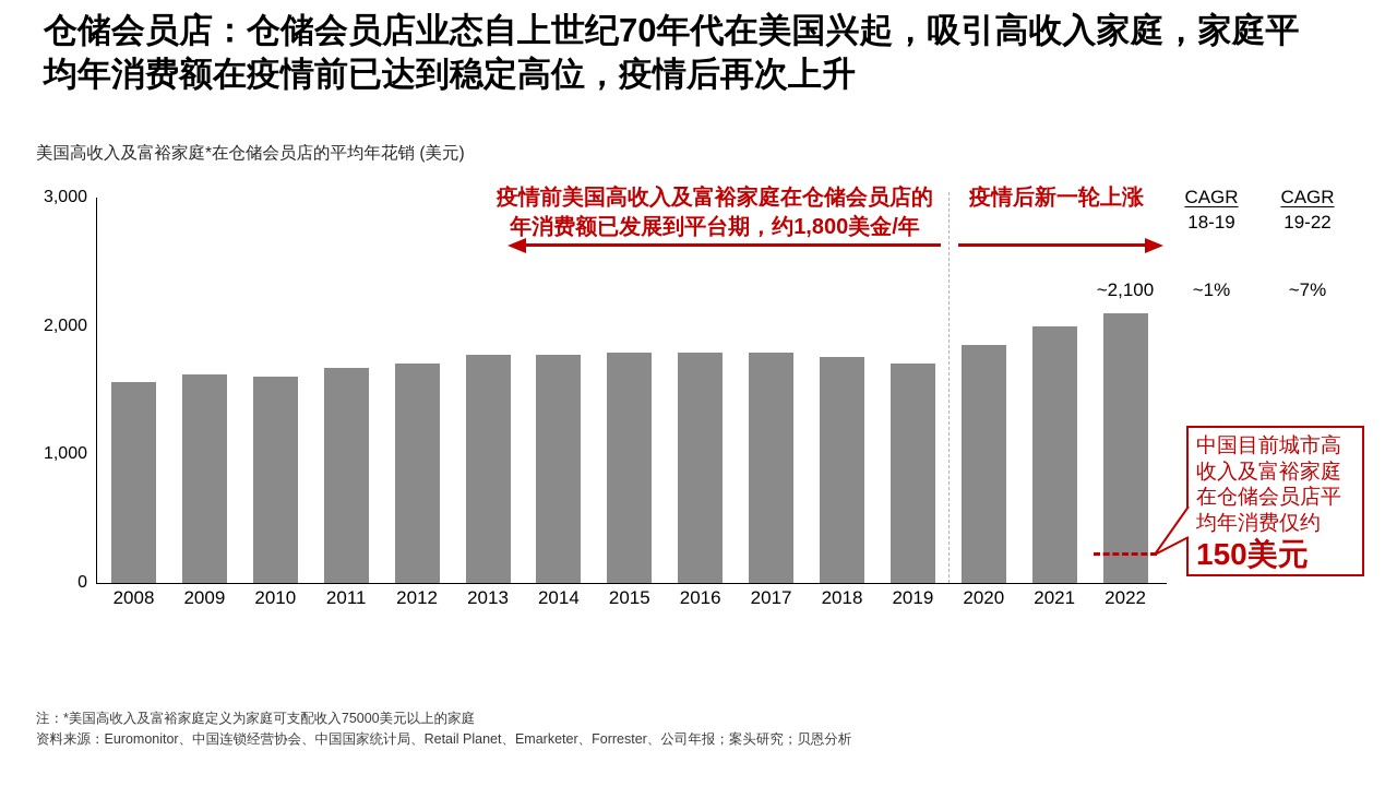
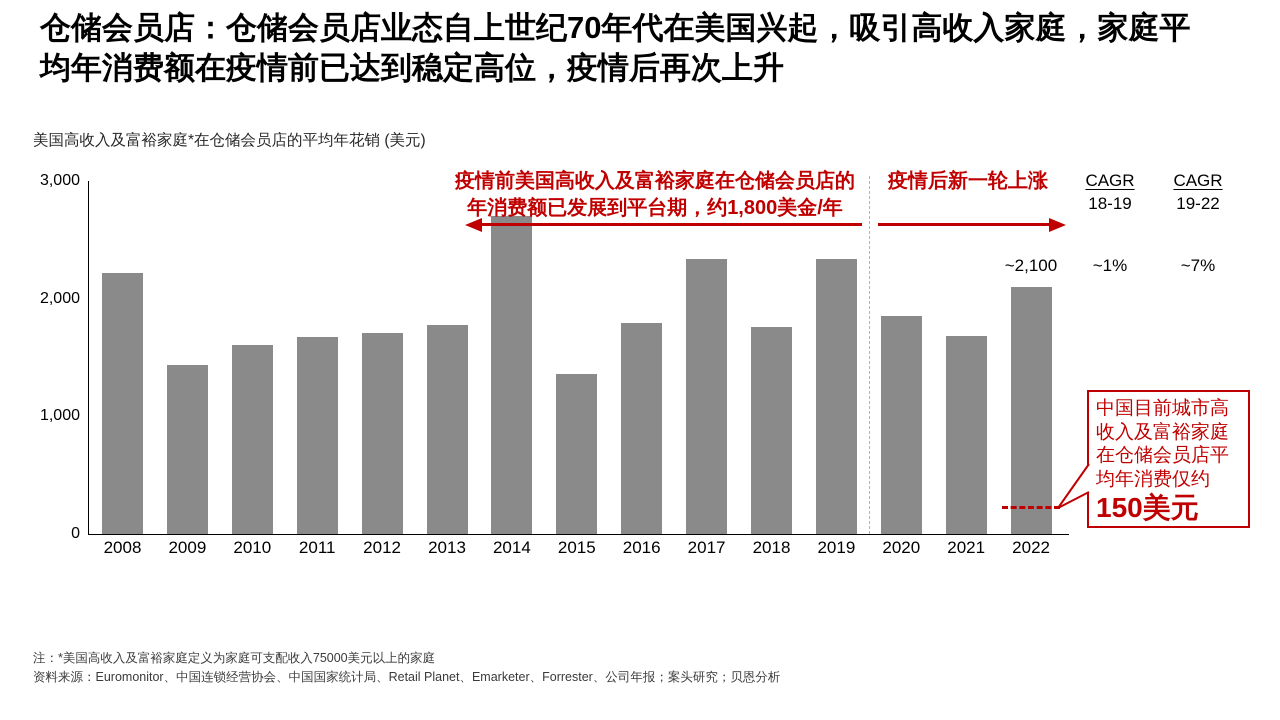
2008: 1560 -> 2220
2009: 1620 -> 1440
2014: 1780 -> 2700
2015: 1790 -> 1360
2017: 1790 -> 2340
2019: 1710 -> 2340
2021: 2000 -> 1680
